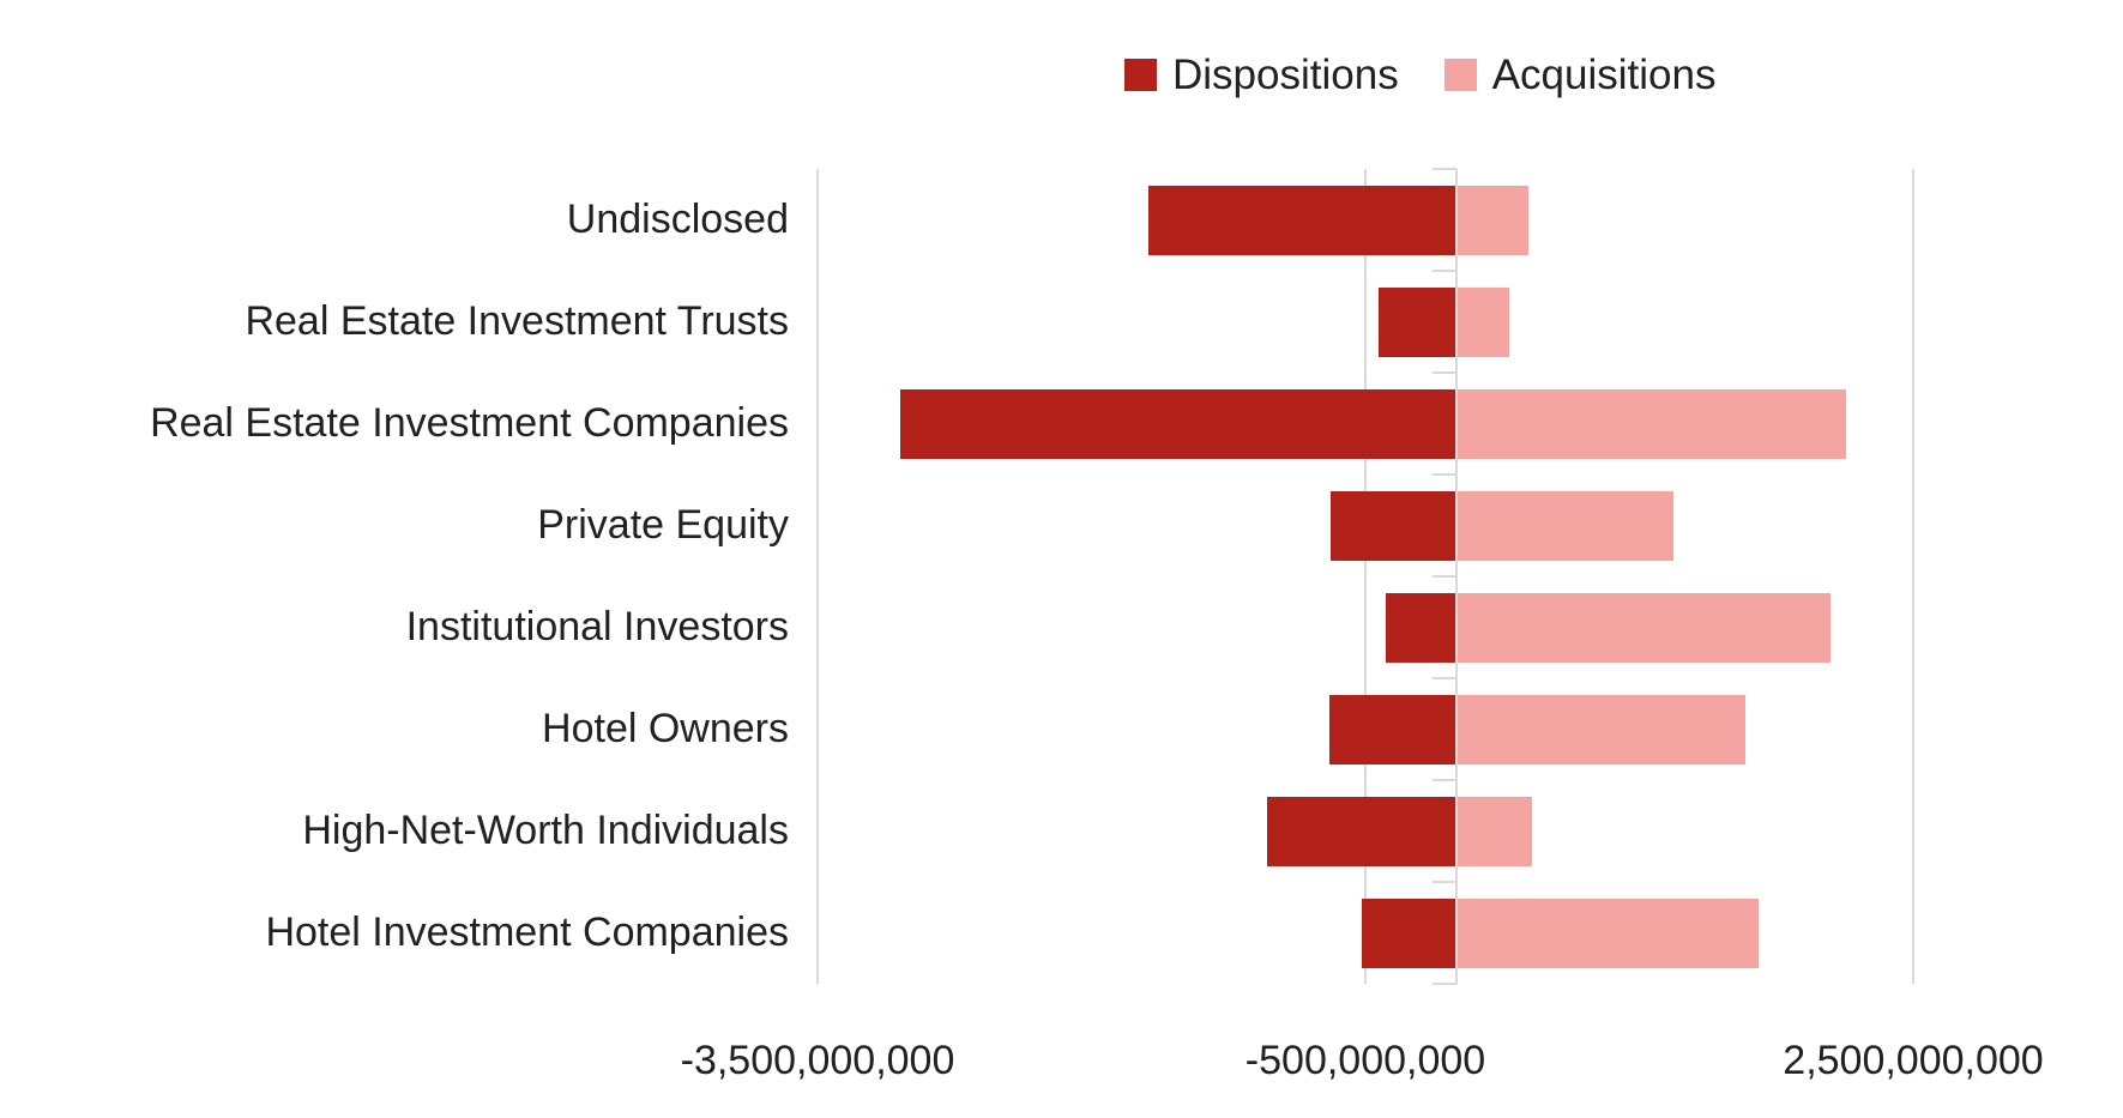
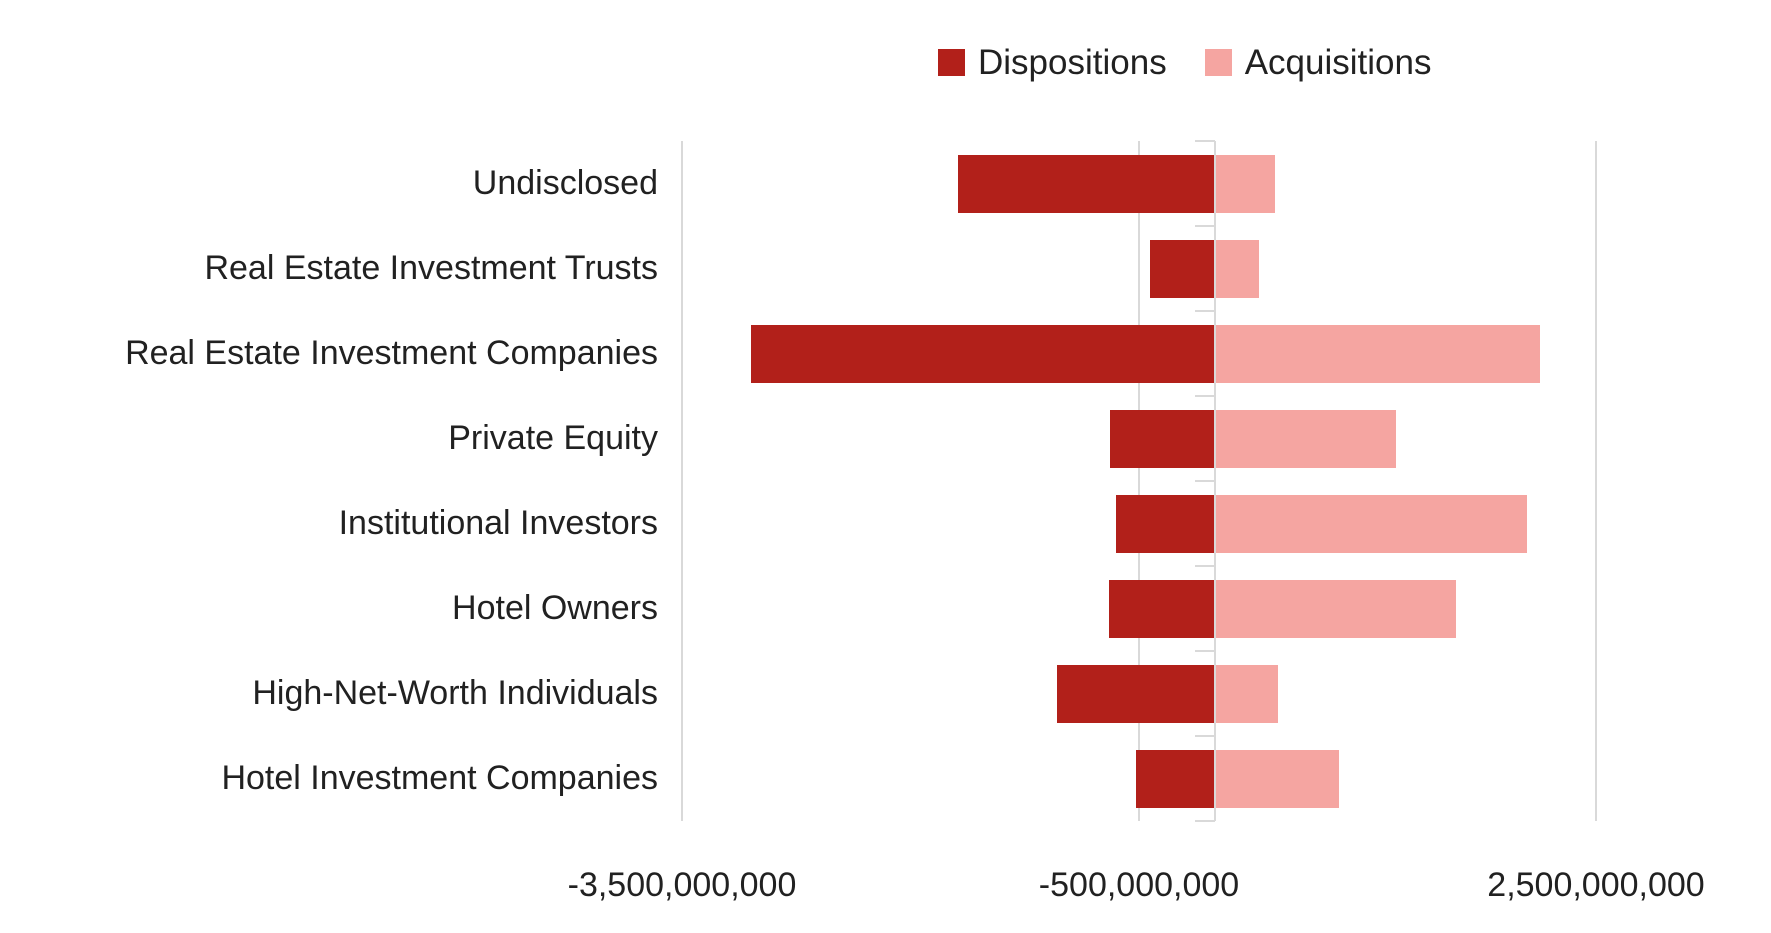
Dispositions/Institutional Investors: -390000000 -> -650000000
Acquisitions/Hotel Investment Companies: 1650000000 -> 810000000
